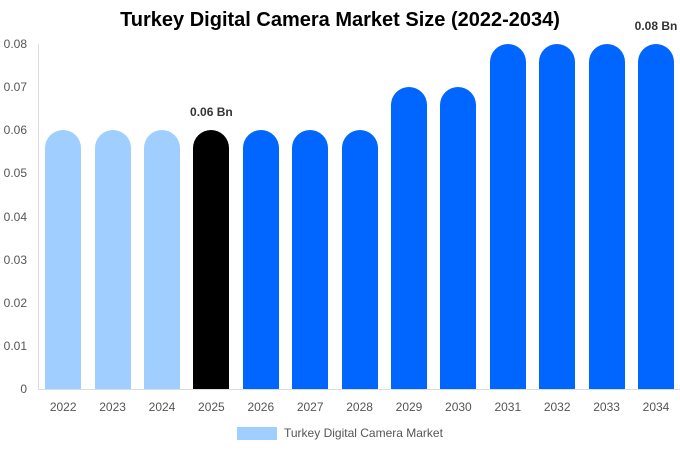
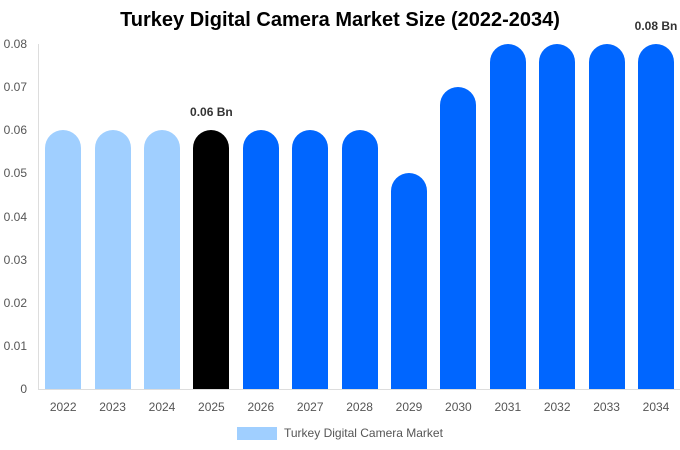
2029: 0.07 -> 0.05
